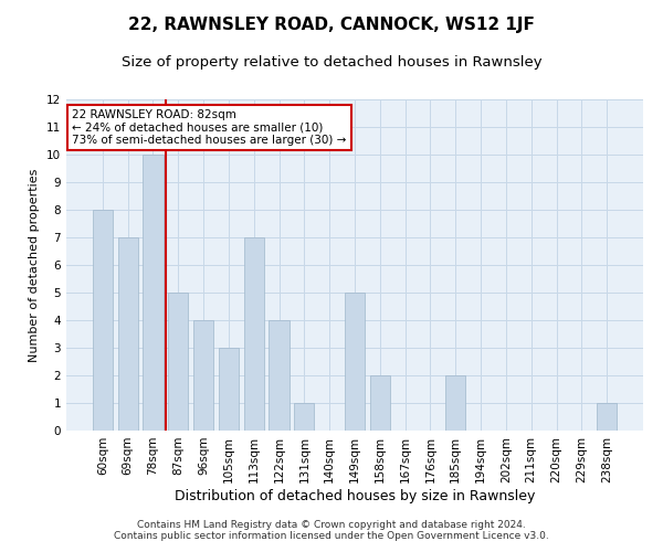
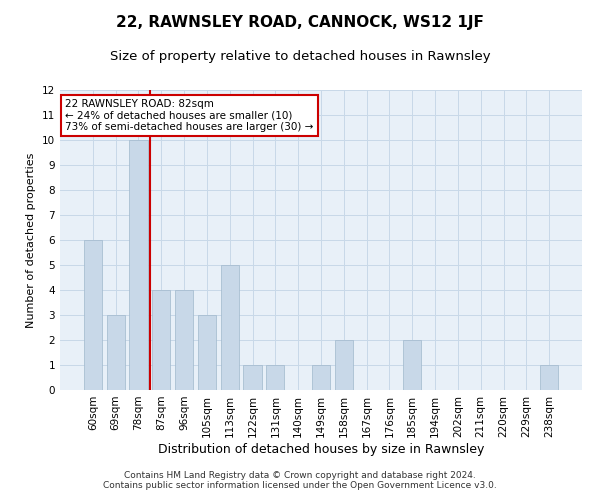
60sqm: 8 -> 6
69sqm: 7 -> 3
87sqm: 5 -> 4
113sqm: 7 -> 5
122sqm: 4 -> 1
149sqm: 5 -> 1
